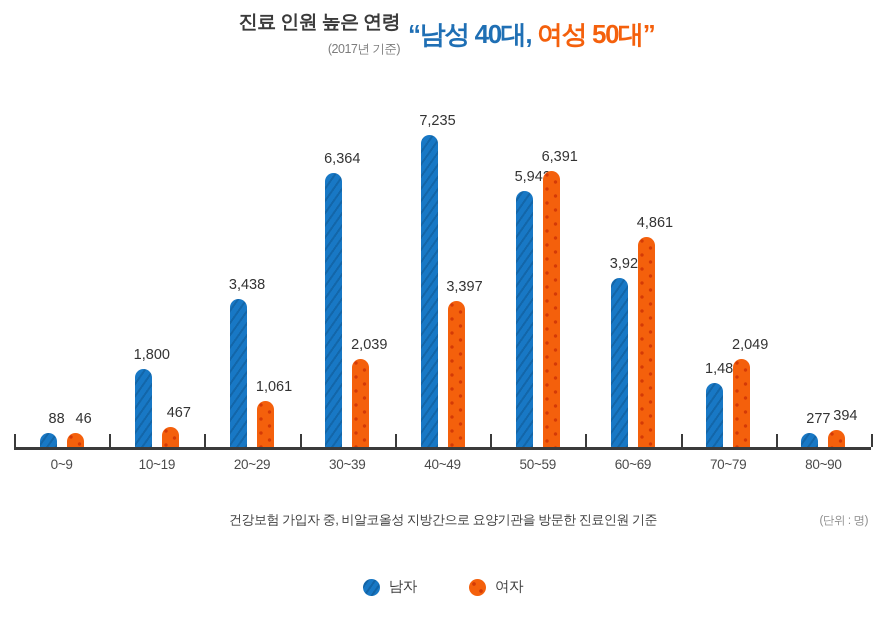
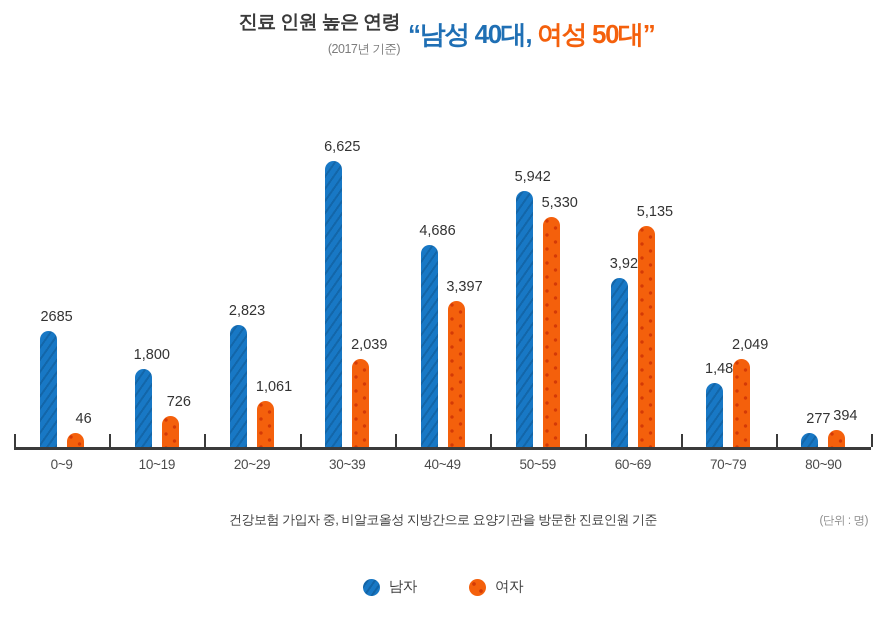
남자/0~9: 88 -> 2685
여자/10~19: 467 -> 726
남자/20~29: 3,438 -> 2,823
남자/30~39: 6,364 -> 6,625
남자/40~49: 7,235 -> 4,686
여자/50~59: 6,391 -> 5,330
여자/60~69: 4,861 -> 5,135
